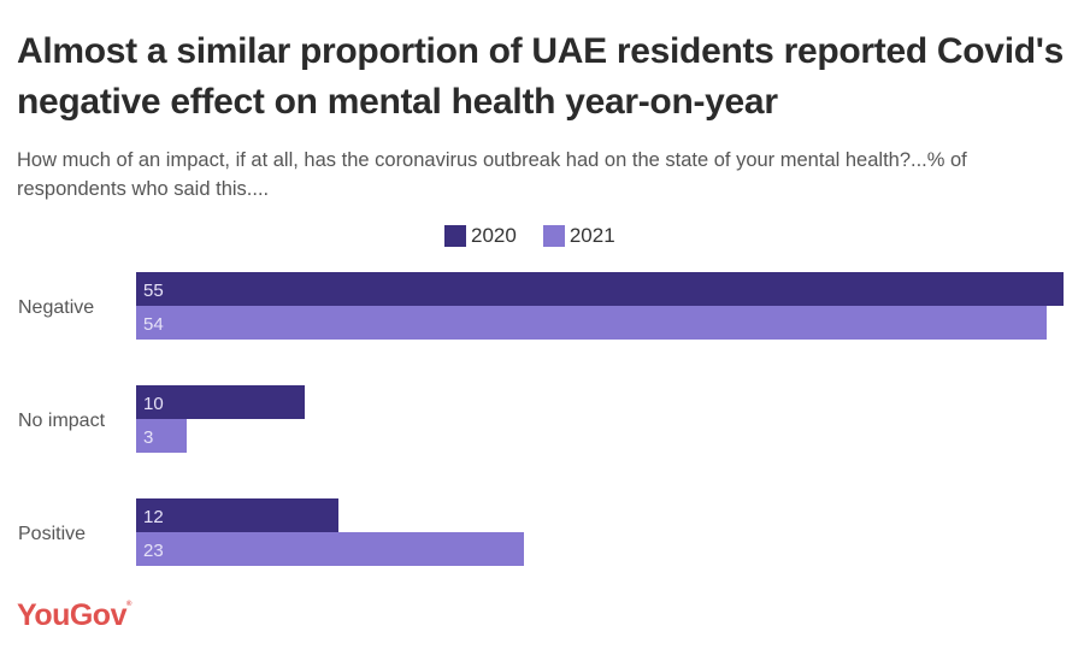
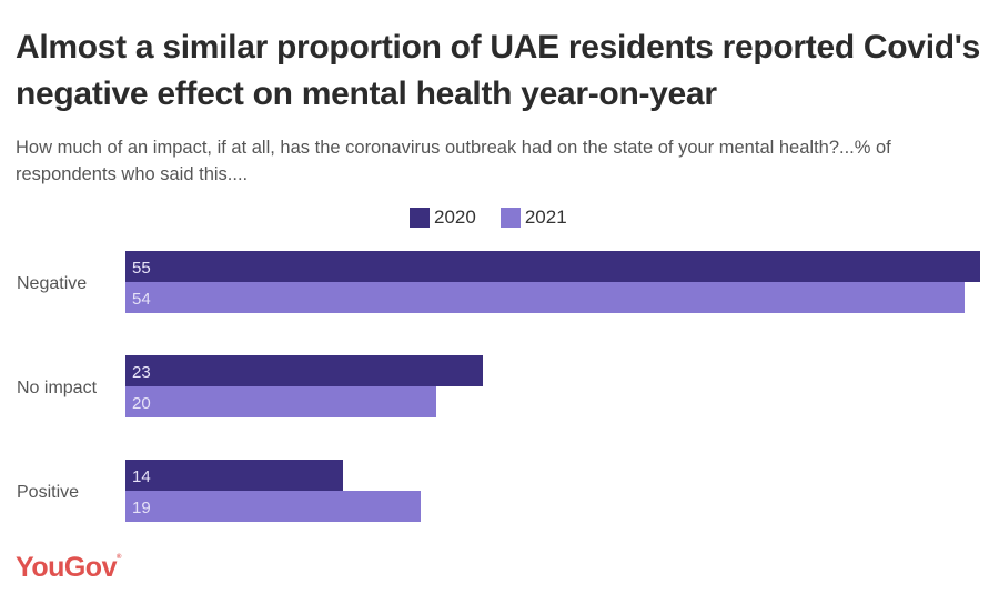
2020/No impact: 10 -> 23
2021/No impact: 3 -> 20
2020/Positive: 12 -> 14
2021/Positive: 23 -> 19
